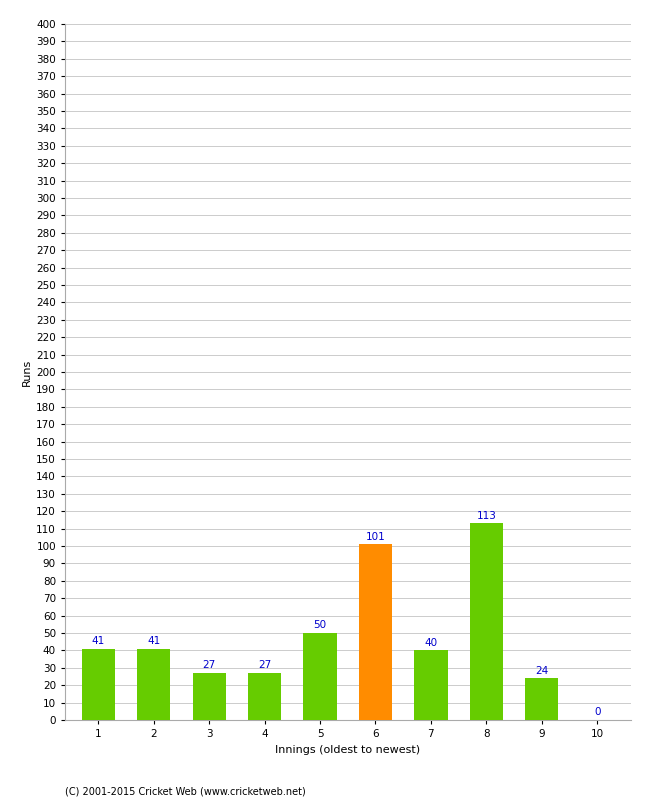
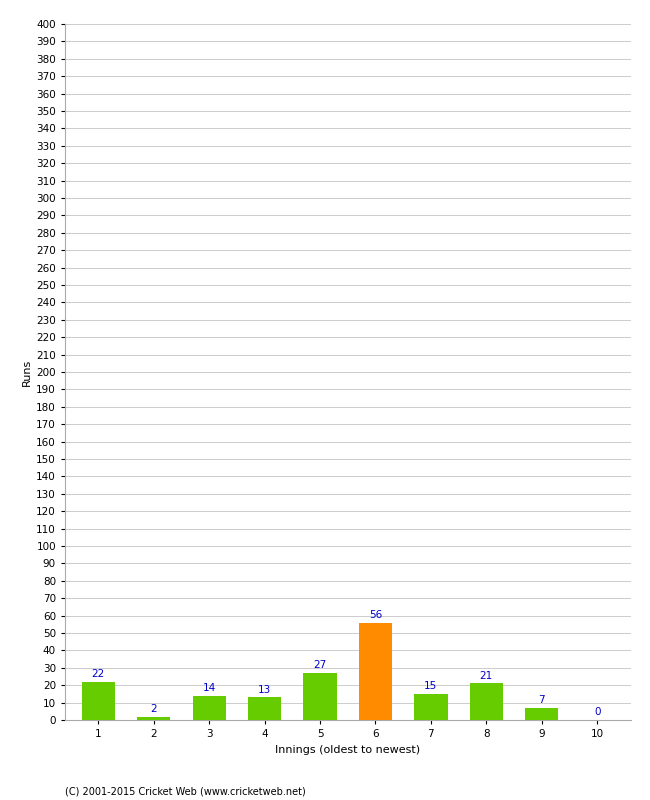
1: 41 -> 22
2: 41 -> 2
3: 27 -> 14
4: 27 -> 13
5: 50 -> 27
6: 101 -> 56
7: 40 -> 15
8: 113 -> 21
9: 24 -> 7
